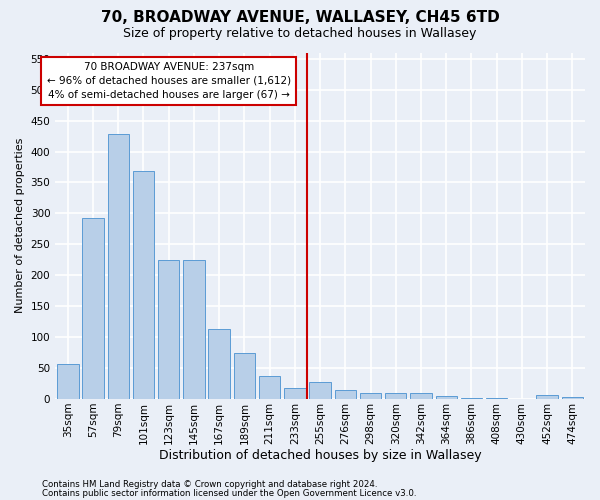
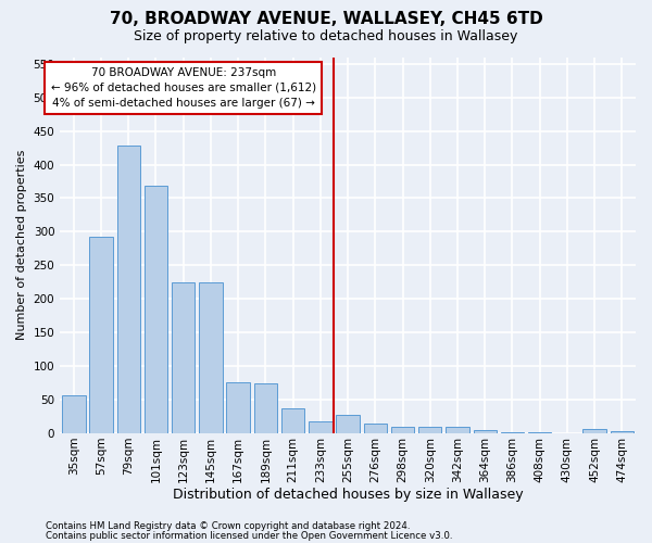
167sqm: 113 -> 76
